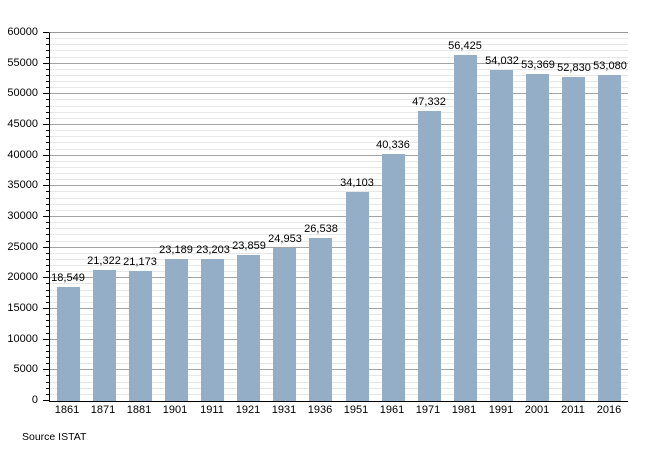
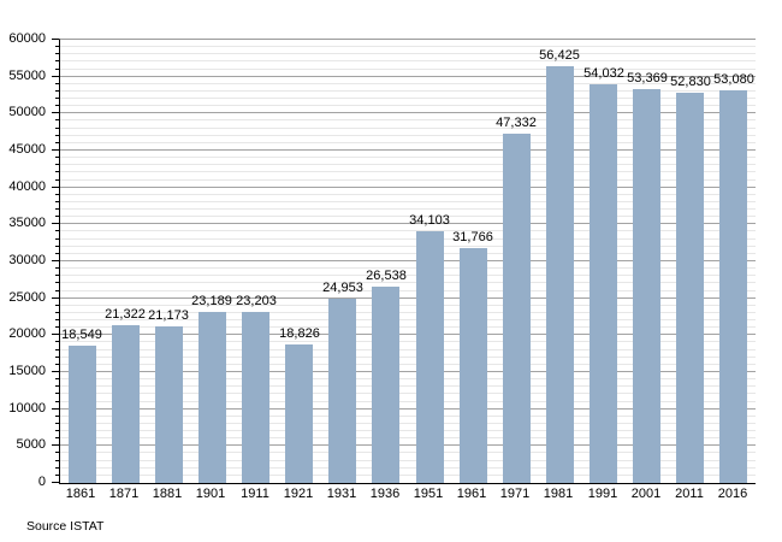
1921: 23,859 -> 18,826
1961: 40,336 -> 31,766
